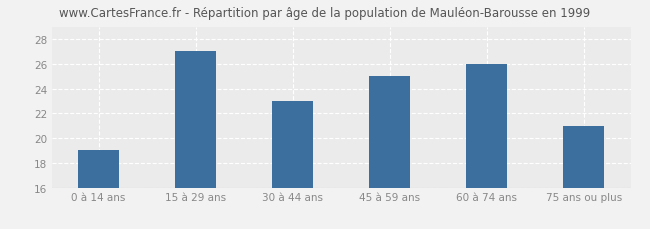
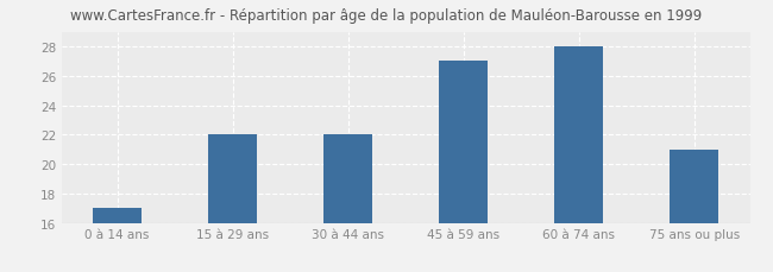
0 à 14 ans: 19 -> 17
15 à 29 ans: 27 -> 22
30 à 44 ans: 23 -> 22
45 à 59 ans: 25 -> 27
60 à 74 ans: 26 -> 28
